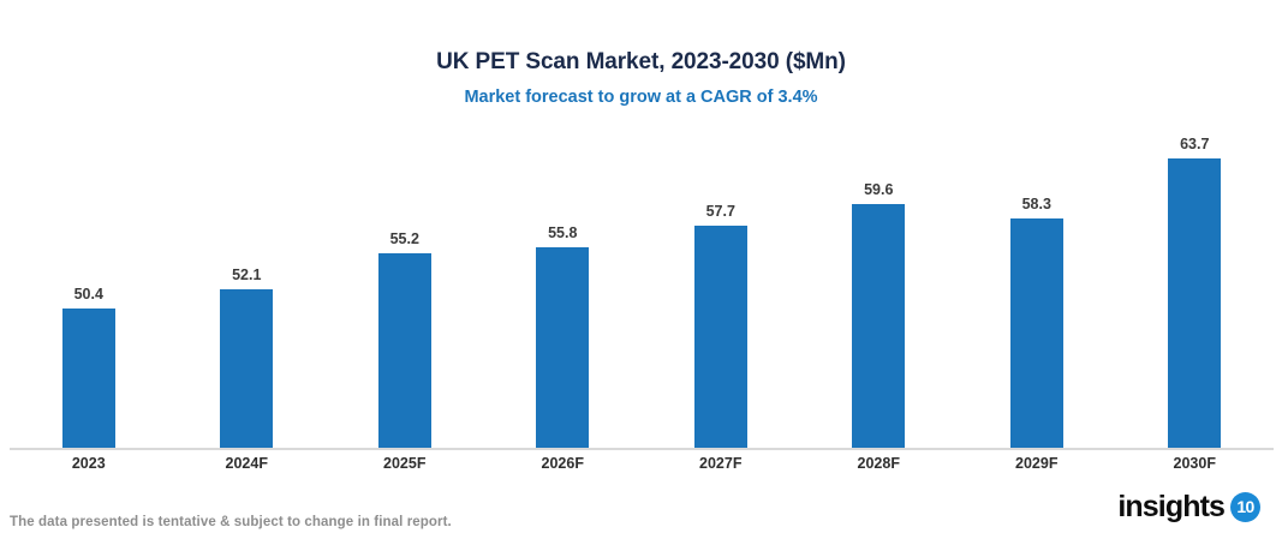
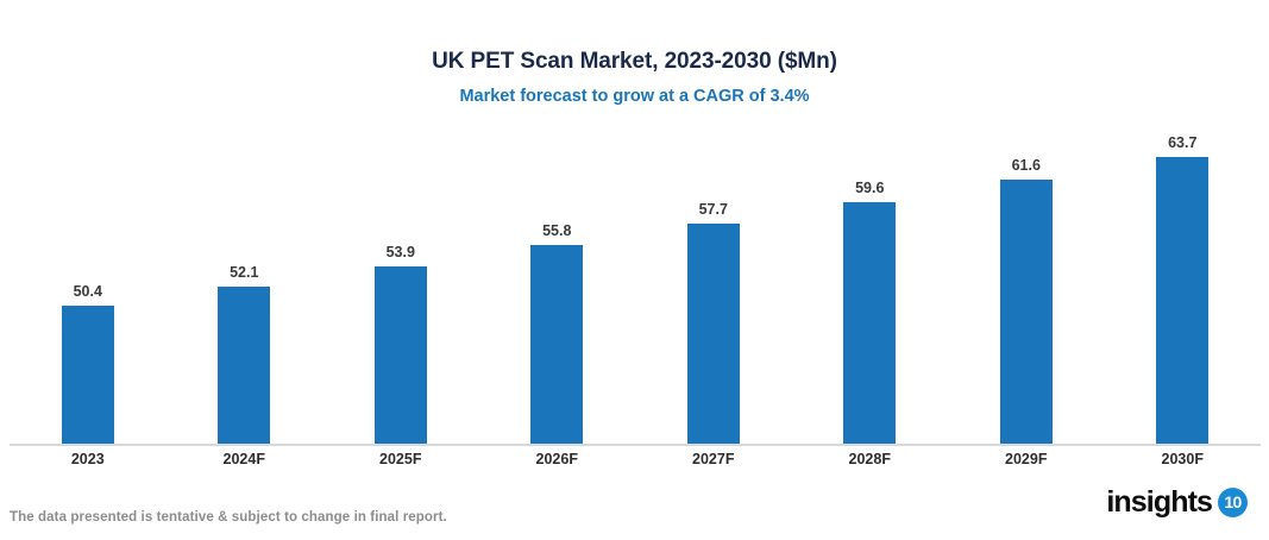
2025F: 55.2 -> 53.9
2029F: 58.3 -> 61.6
